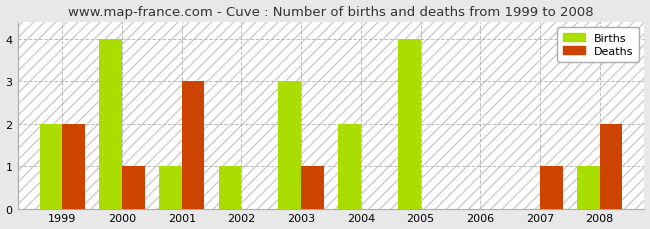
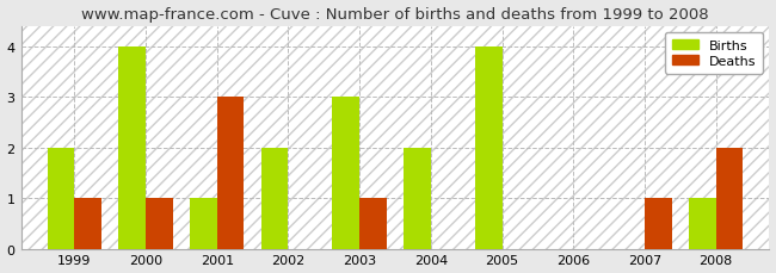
Deaths/1999: 2 -> 1
Births/2002: 1 -> 2
